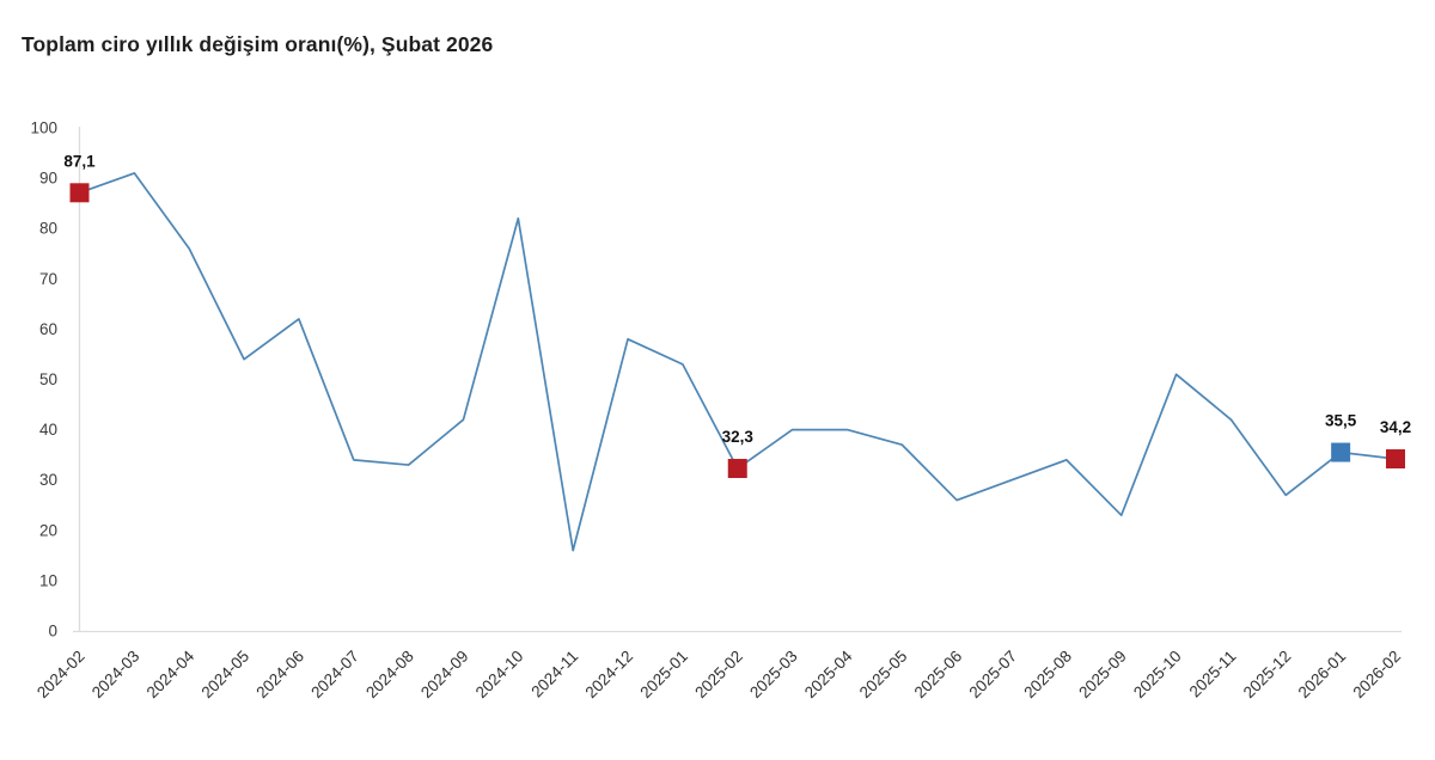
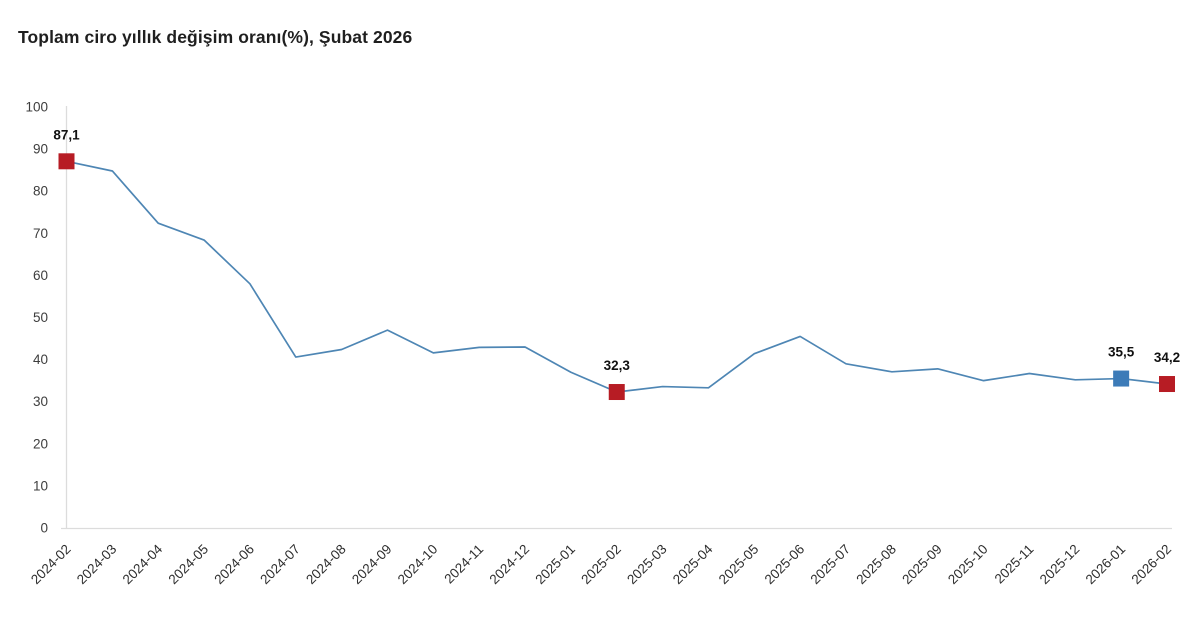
2024-03: 91 -> 85
2024-04: 76 -> 72
2024-05: 54 -> 68
2024-06: 62 -> 58
2024-07: 34 -> 41
2024-08: 33 -> 42
2024-09: 42 -> 47
2024-10: 82 -> 42
2024-11: 16 -> 43
2024-12: 58 -> 43
2025-01: 53 -> 37
2025-03: 40 -> 34
2025-04: 40 -> 33
2025-05: 37 -> 41
2025-06: 26 -> 46
2025-07: 30 -> 39
2025-08: 34 -> 37
2025-09: 23 -> 38
2025-10: 51 -> 35
2025-11: 42 -> 37
2025-12: 27 -> 35
